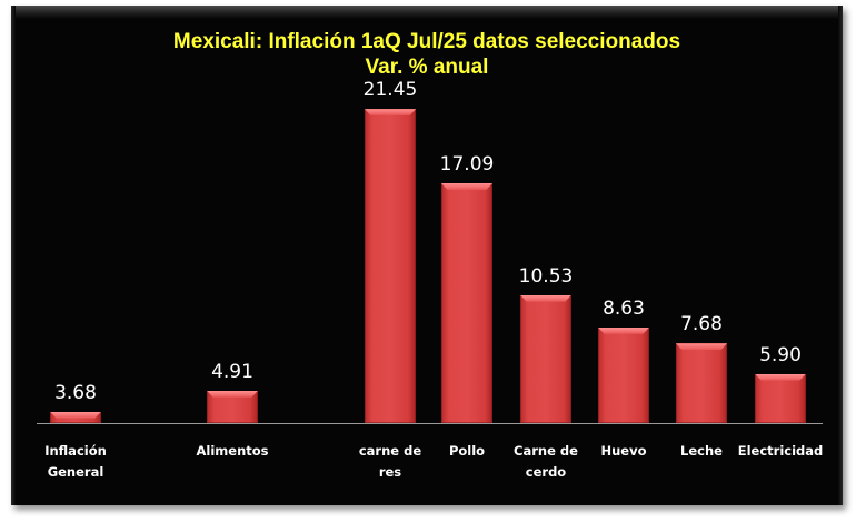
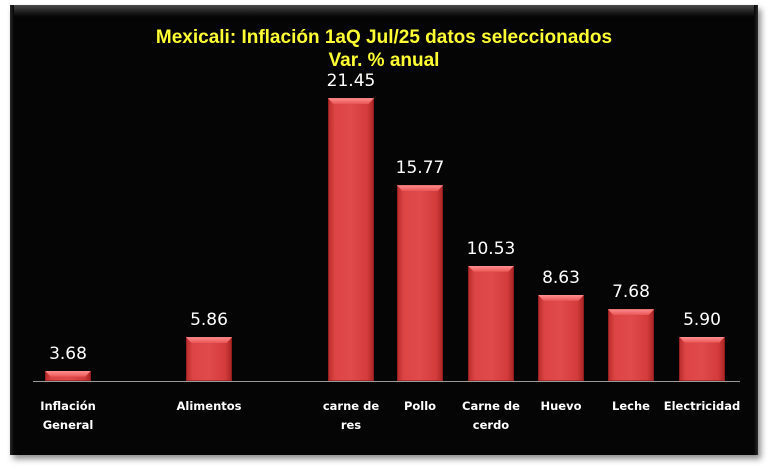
Alimentos: 4.91 -> 5.86
Pollo: 17.09 -> 15.77
